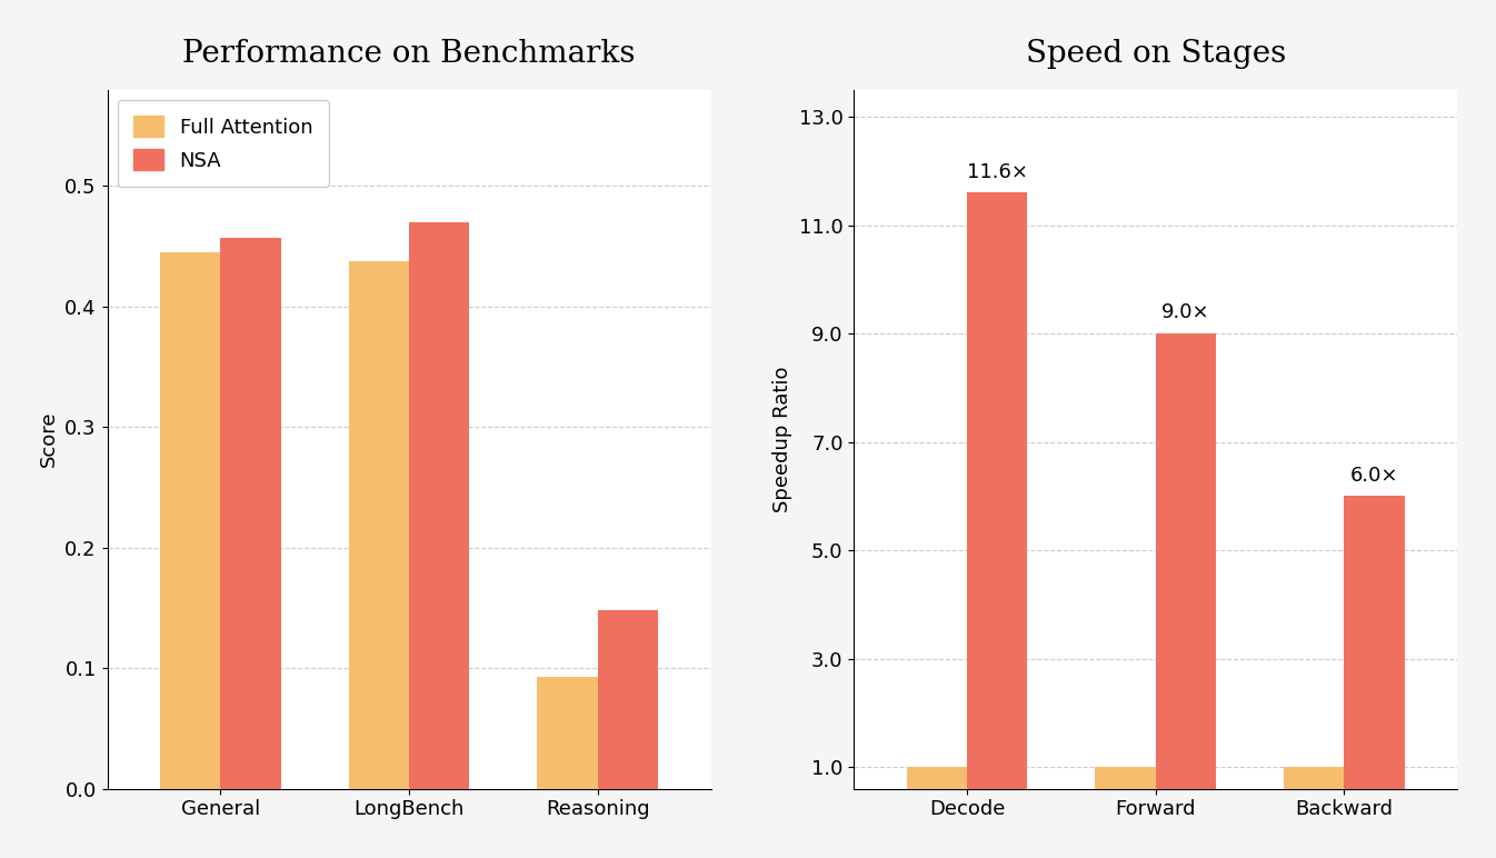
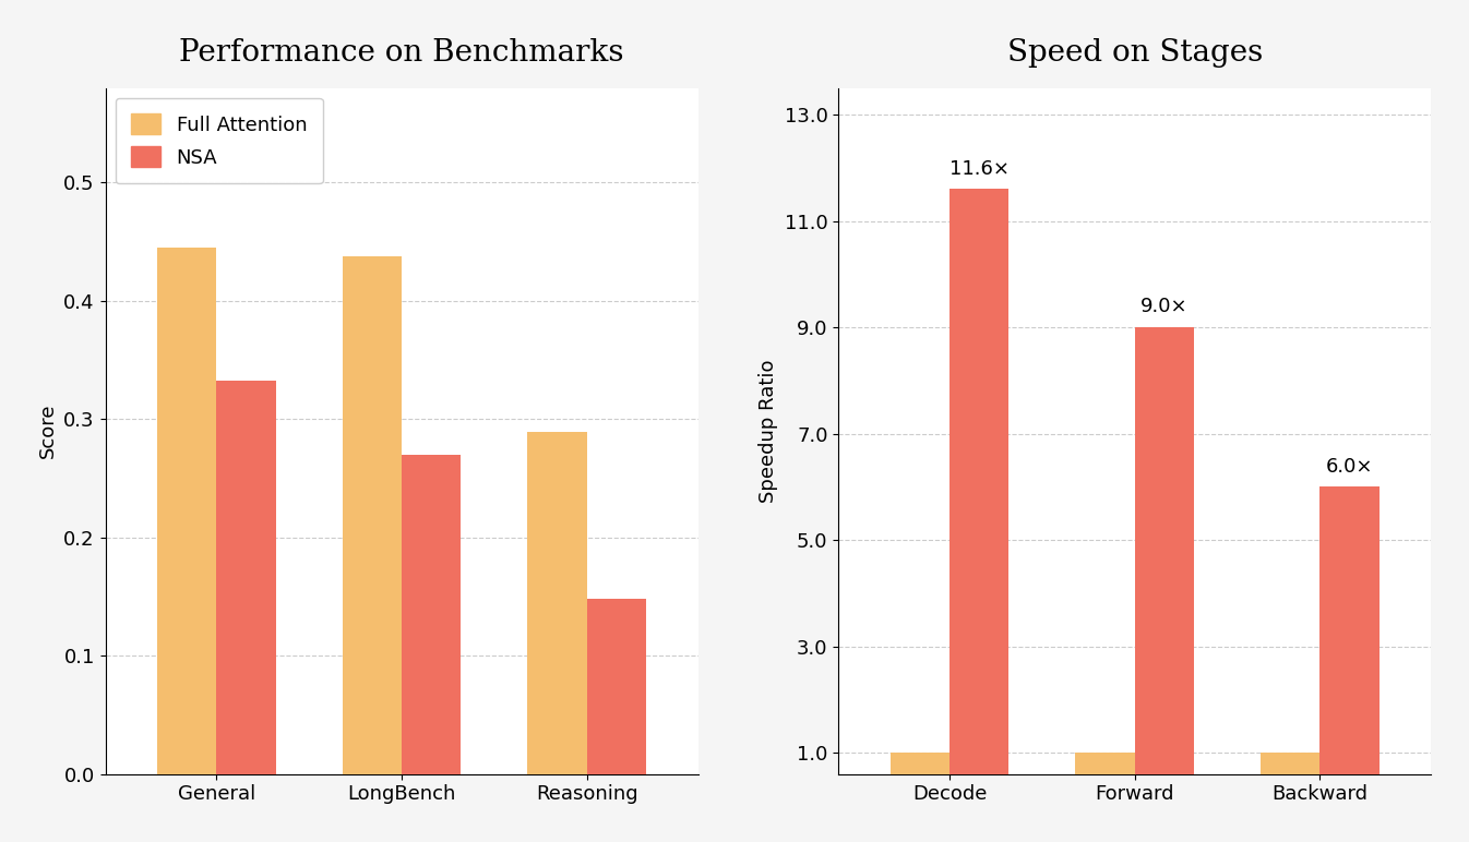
Performance on Benchmarks/NSA/General: 0.457 -> 0.333
Performance on Benchmarks/NSA/LongBench: 0.470 -> 0.270
Performance on Benchmarks/Full Attention/Reasoning: 0.093 -> 0.289
